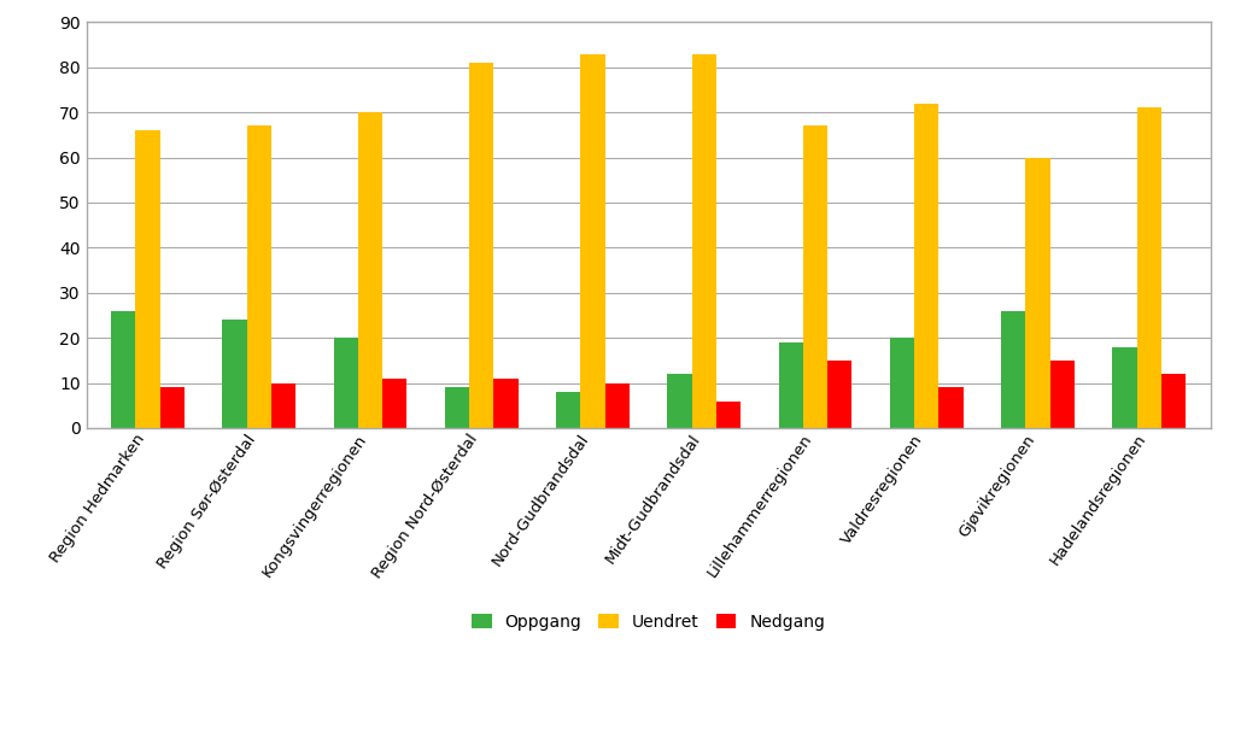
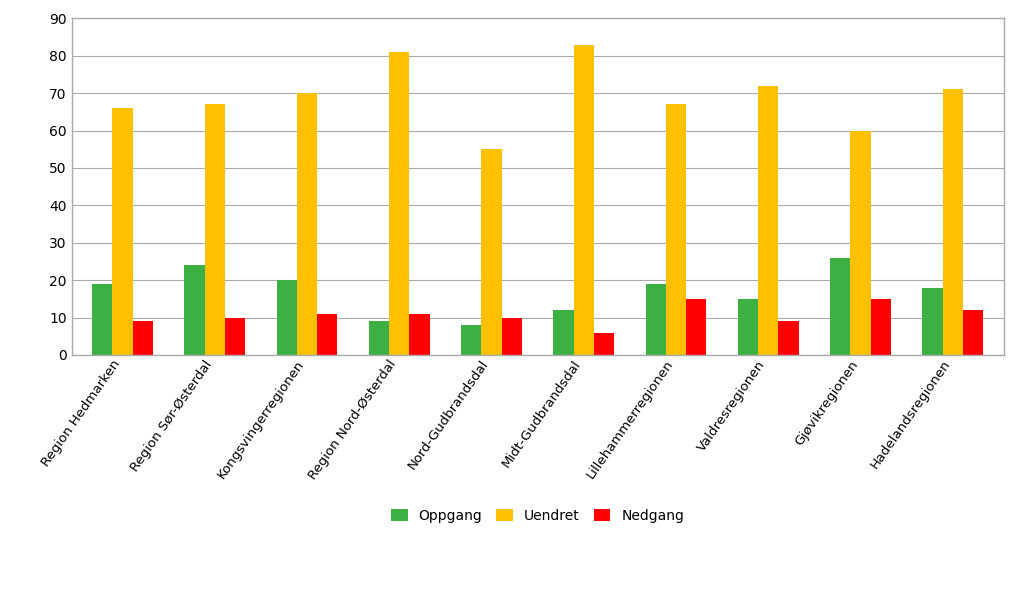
Oppgang/Region Hedmarken: 26 -> 19
Uendret/Nord-Gudbrandsdal: 83 -> 55
Oppgang/Valdresregionen: 20 -> 15
